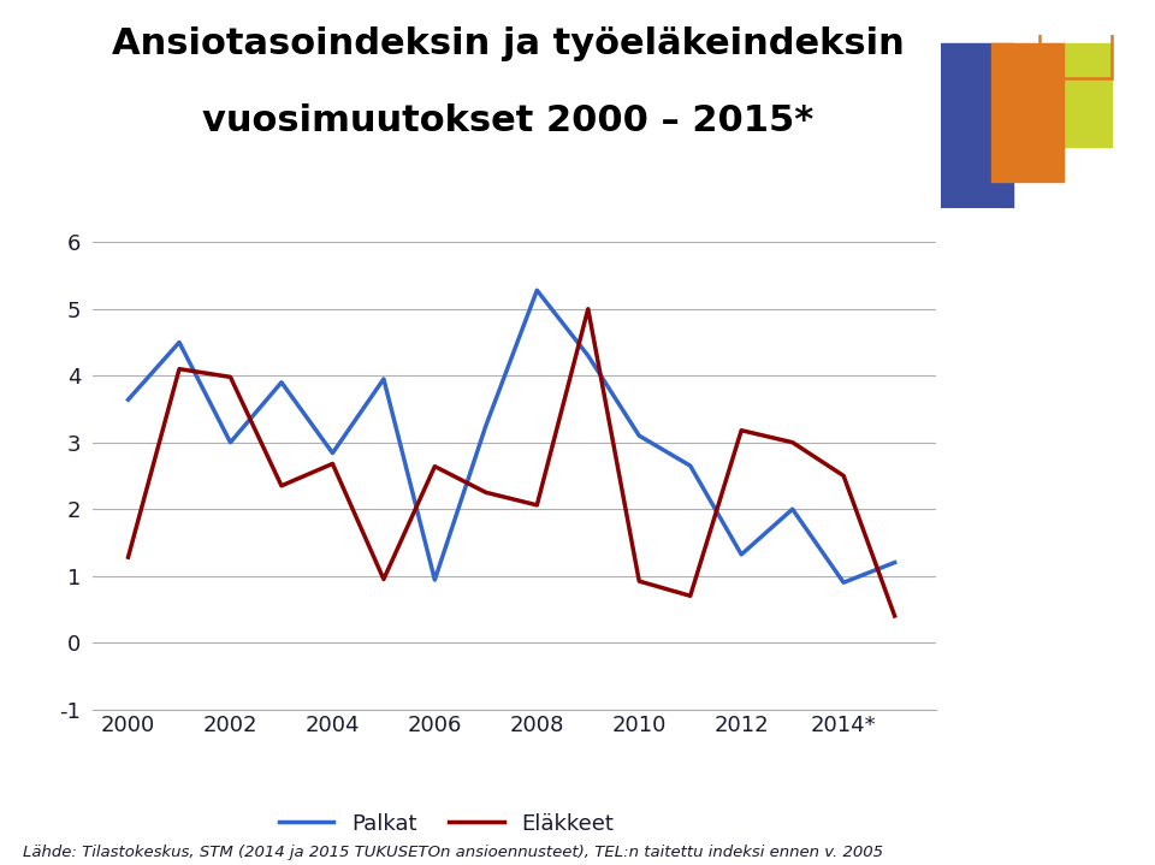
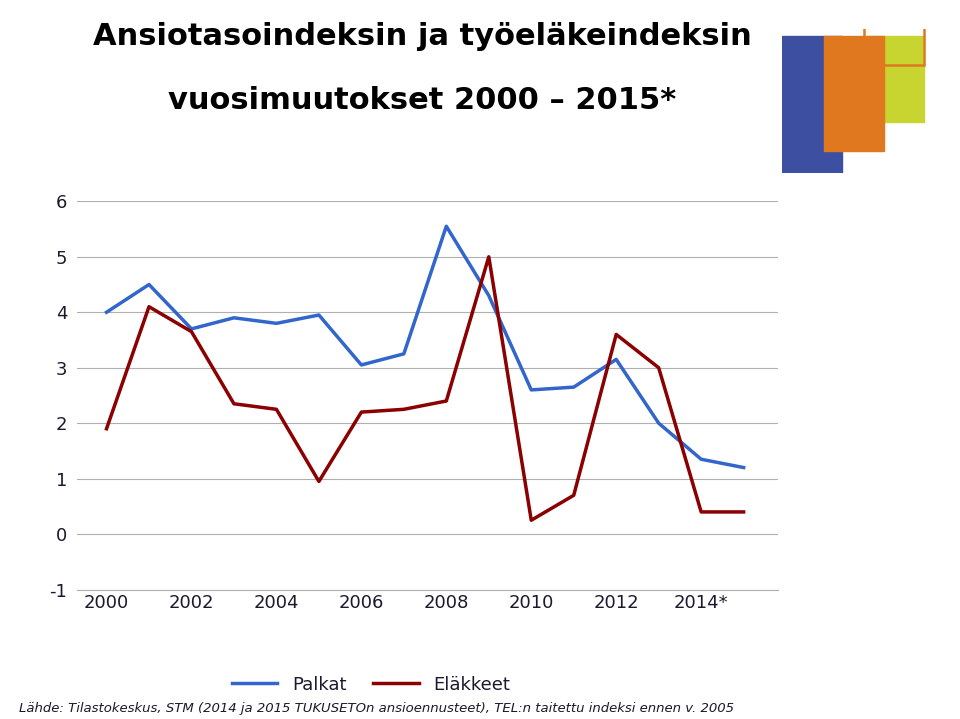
Palkat/2000: 3.64 -> 4.00
Eläkkeet/2000: 1.28 -> 1.90
Palkat/2002: 3.00 -> 3.70
Eläkkeet/2002: 3.98 -> 3.65
Palkat/2004: 2.84 -> 3.80
Eläkkeet/2004: 2.68 -> 2.25
Palkat/2006: 0.94 -> 3.05
Eläkkeet/2006: 2.64 -> 2.20
Palkat/2008: 5.28 -> 5.55
Eläkkeet/2008: 2.06 -> 2.40
Palkat/2010: 3.10 -> 2.60
Eläkkeet/2010: 0.92 -> 0.25
Palkat/2012: 1.32 -> 3.15
Eläkkeet/2012: 3.18 -> 3.60
Palkat/2014*: 0.90 -> 1.35
Eläkkeet/2014*: 2.50 -> 0.40
